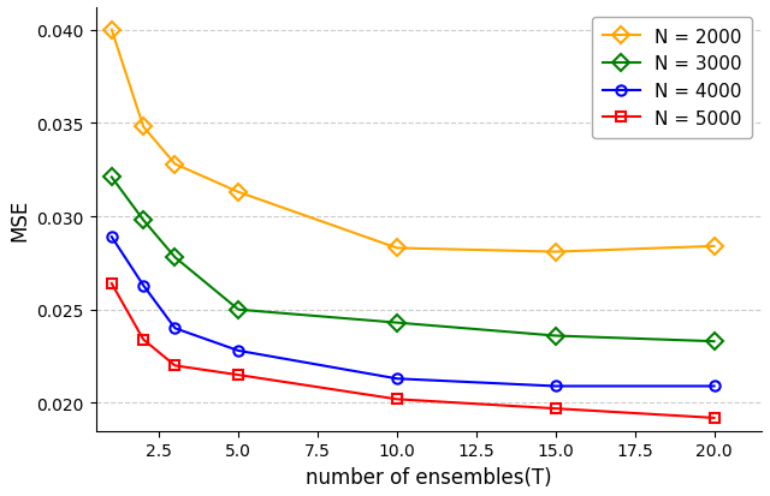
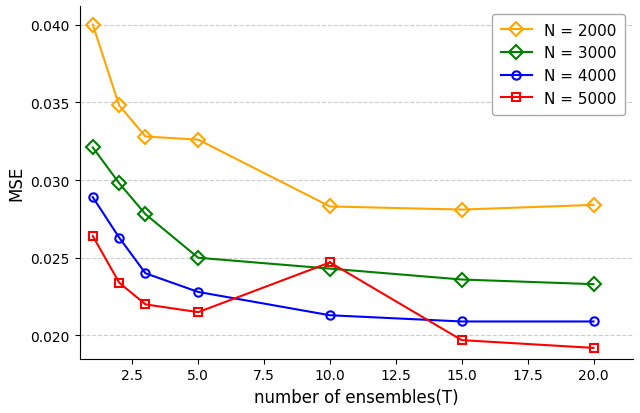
N = 2000/5.0: 0.0313 -> 0.0326
N = 5000/10.0: 0.0202 -> 0.0247
